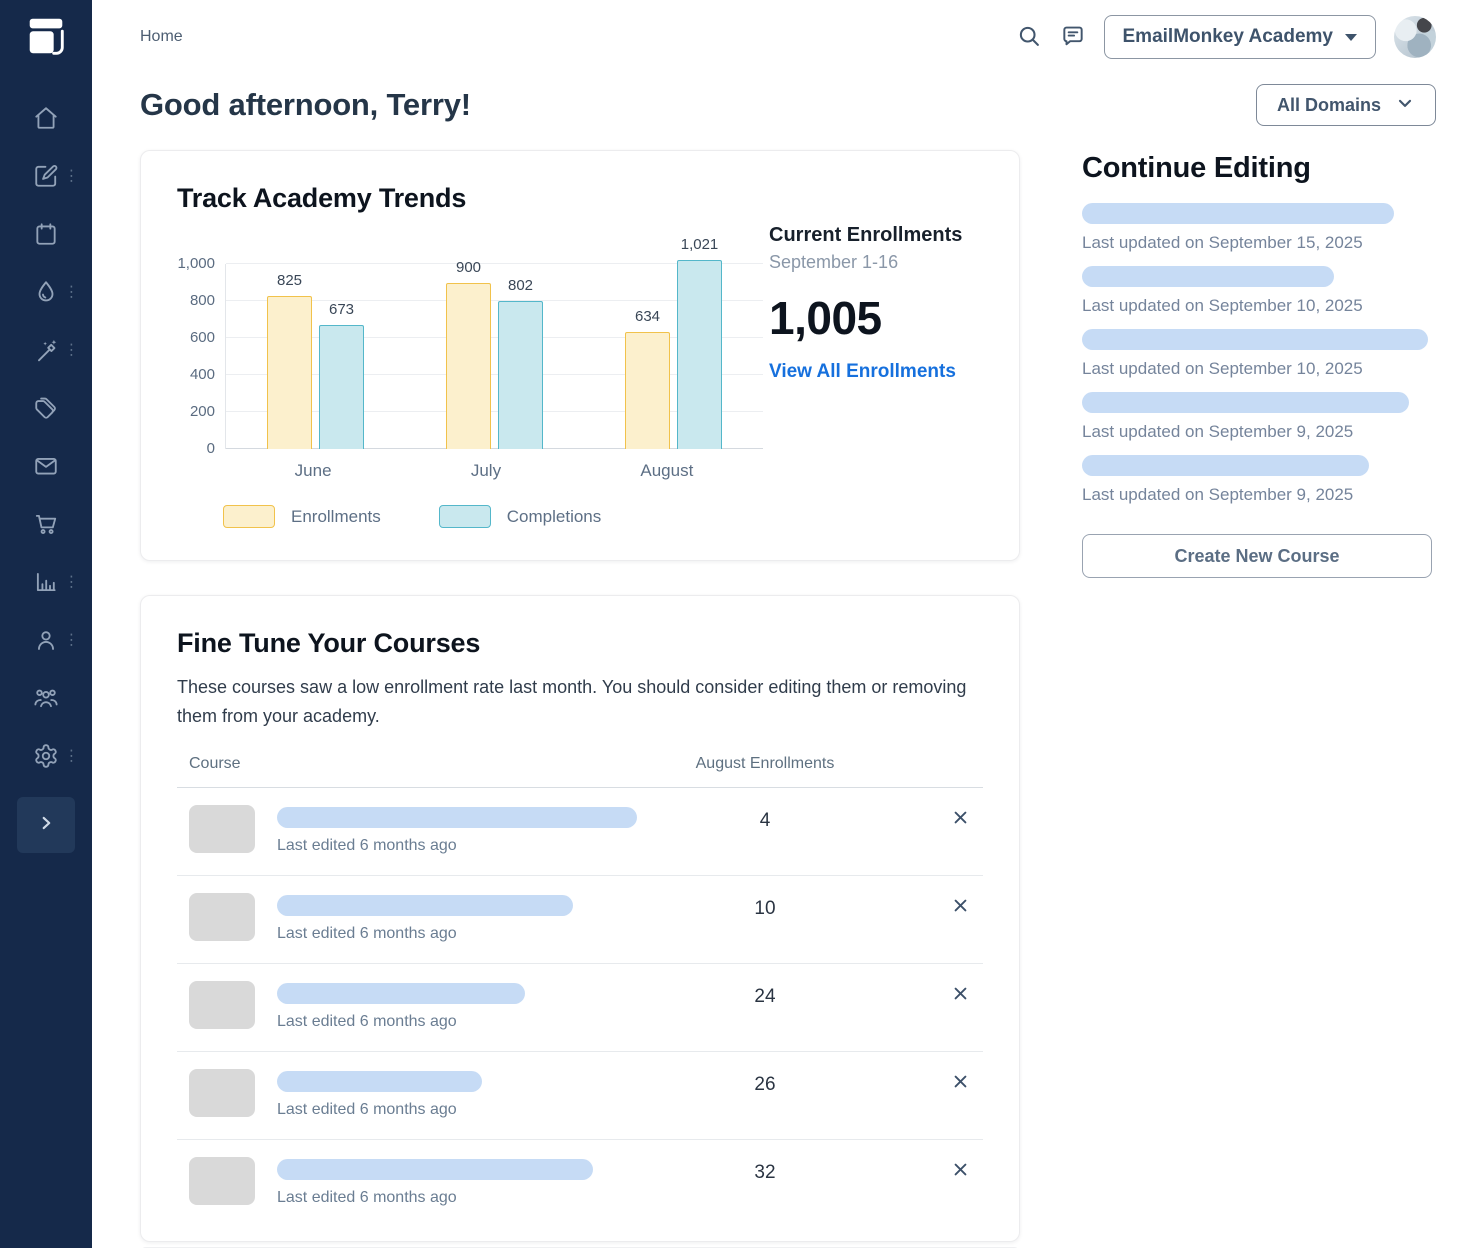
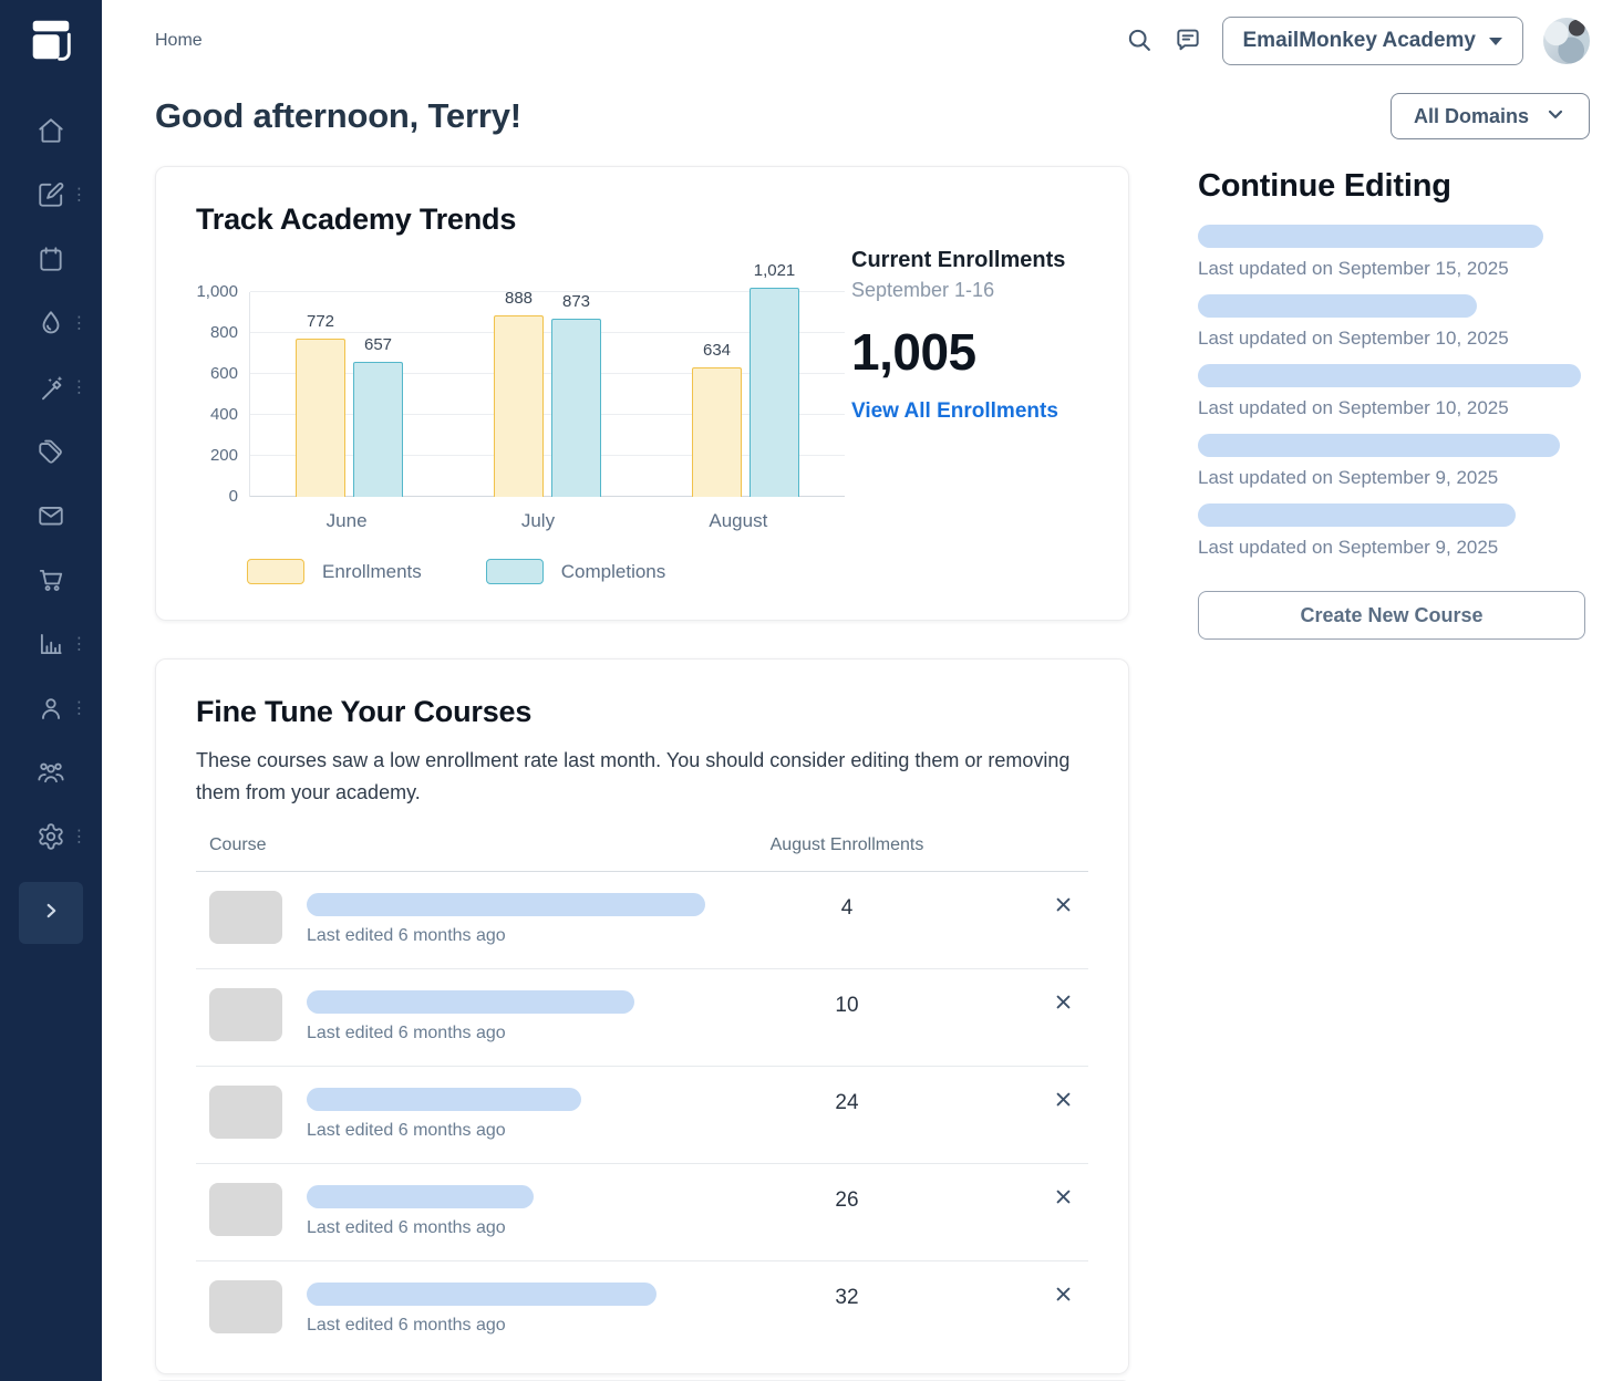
Enrollments/June: 825 -> 772
Completions/June: 673 -> 657
Enrollments/July: 900 -> 888
Completions/July: 802 -> 873
